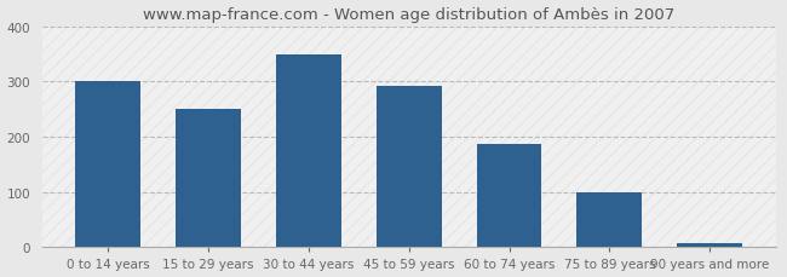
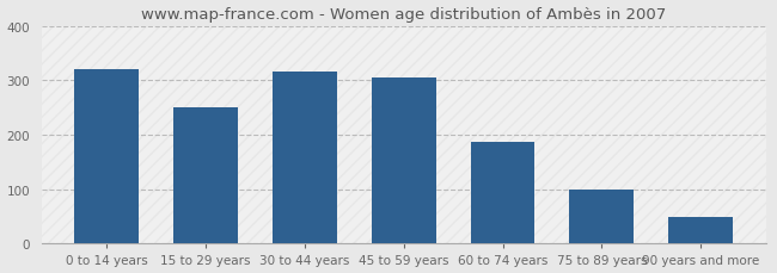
0 to 14 years: 301 -> 320
30 to 44 years: 348 -> 315
45 to 59 years: 291 -> 305
90 years and more: 8 -> 50
